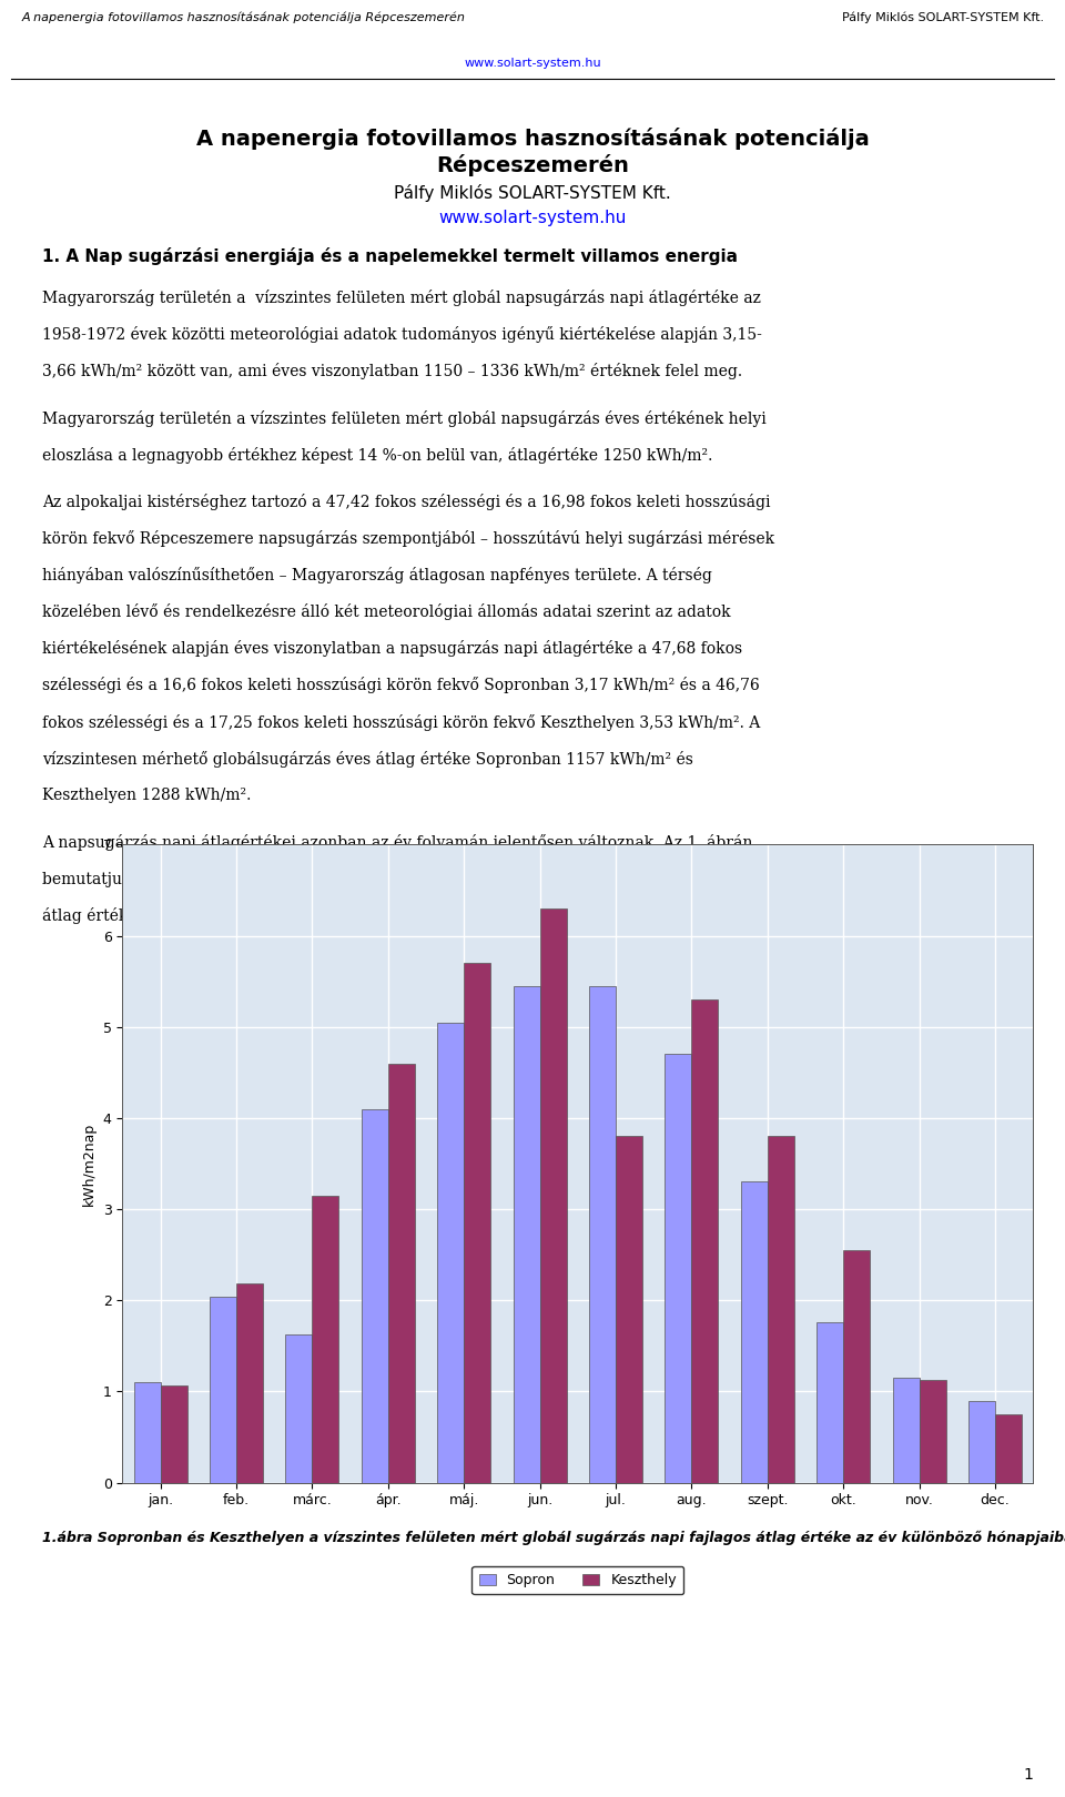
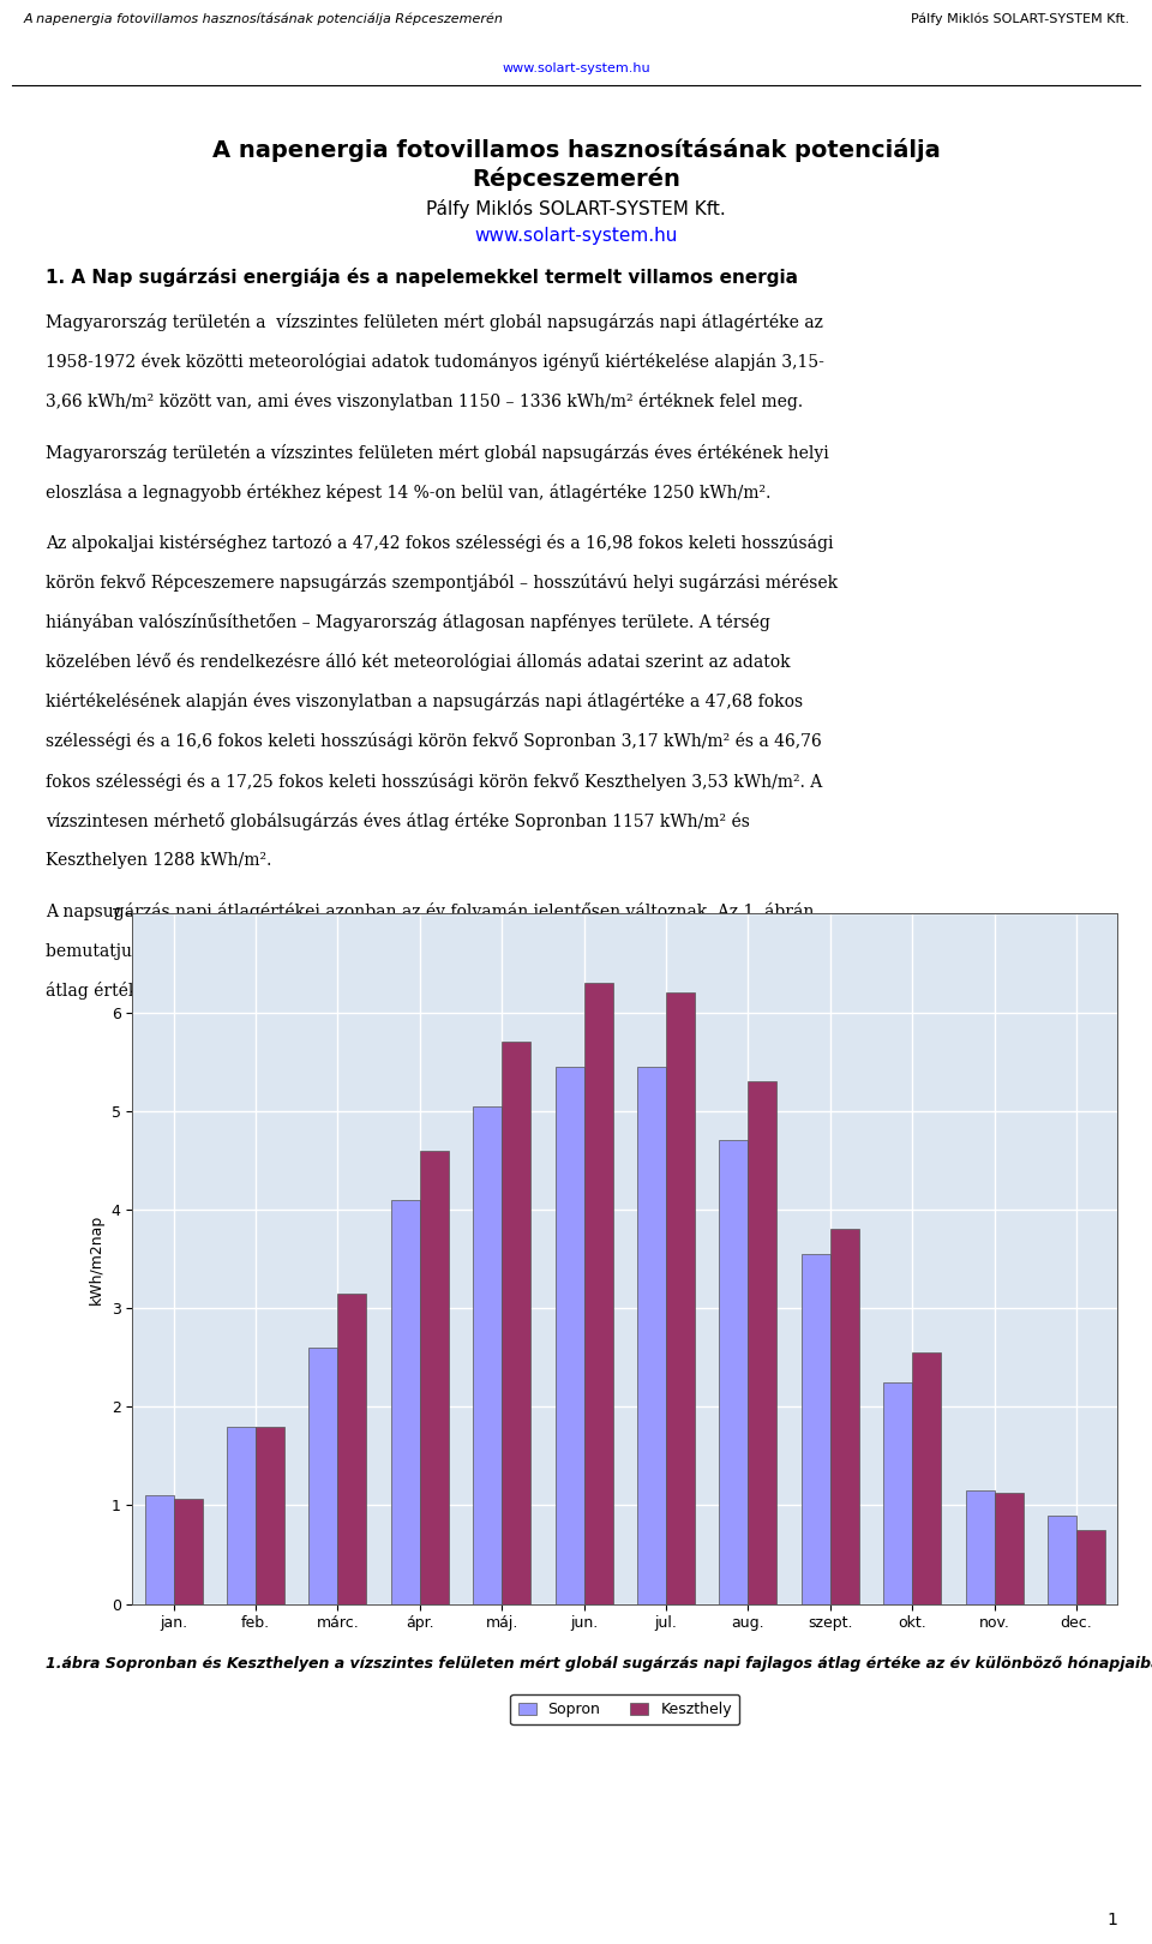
Sopron/feb.: 2.04 -> 1.80
Keszthely/feb.: 2.18 -> 1.80
Sopron/márc.: 1.62 -> 2.60
Keszthely/jul.: 3.80 -> 6.20
Sopron/szept.: 3.30 -> 3.55
Sopron/okt.: 1.76 -> 2.25
